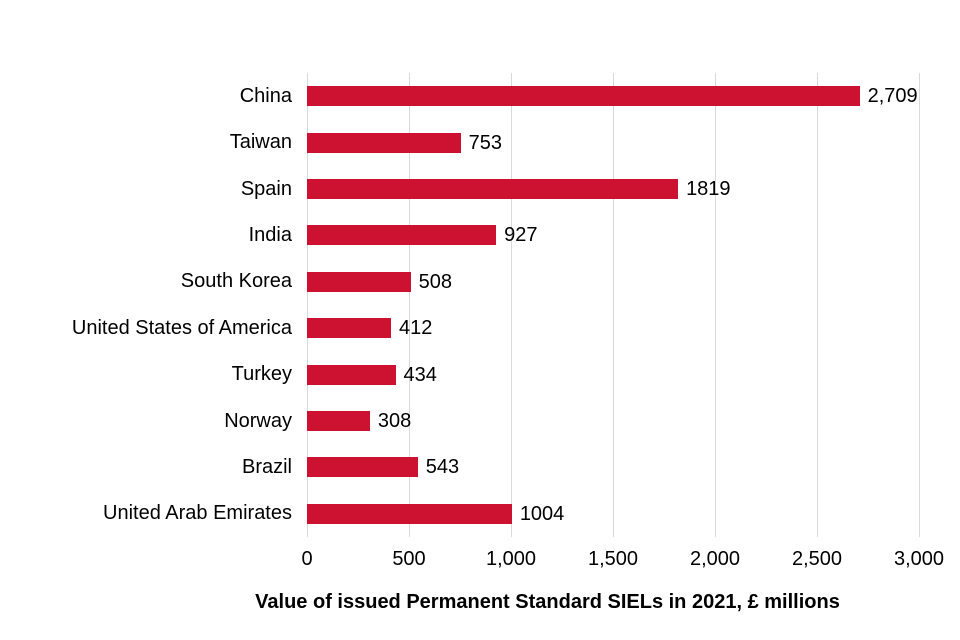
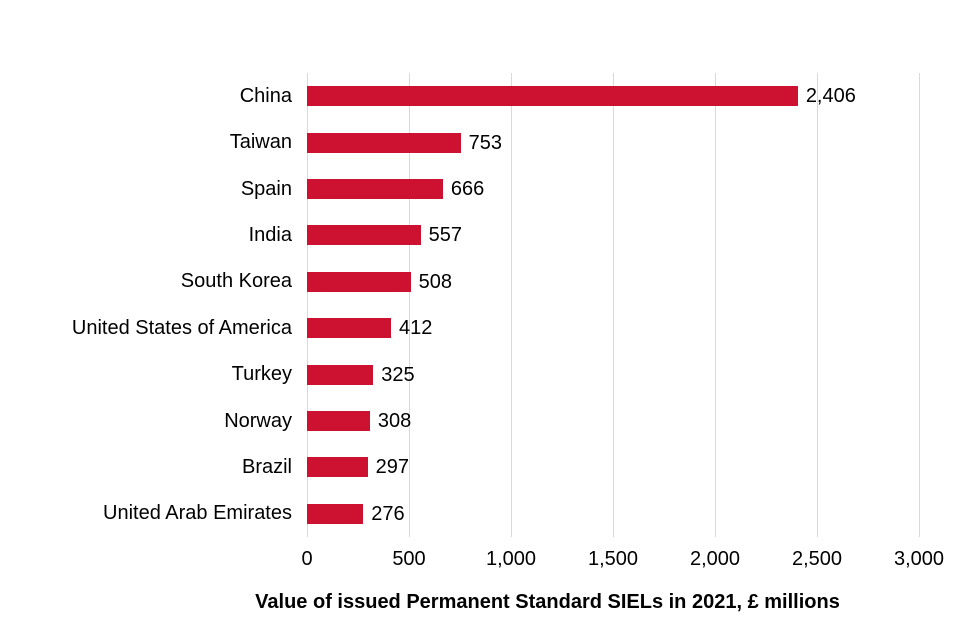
China: 2,709 -> 2,406
Spain: 1819 -> 666
India: 927 -> 557
Turkey: 434 -> 325
Brazil: 543 -> 297
United Arab Emirates: 1004 -> 276
